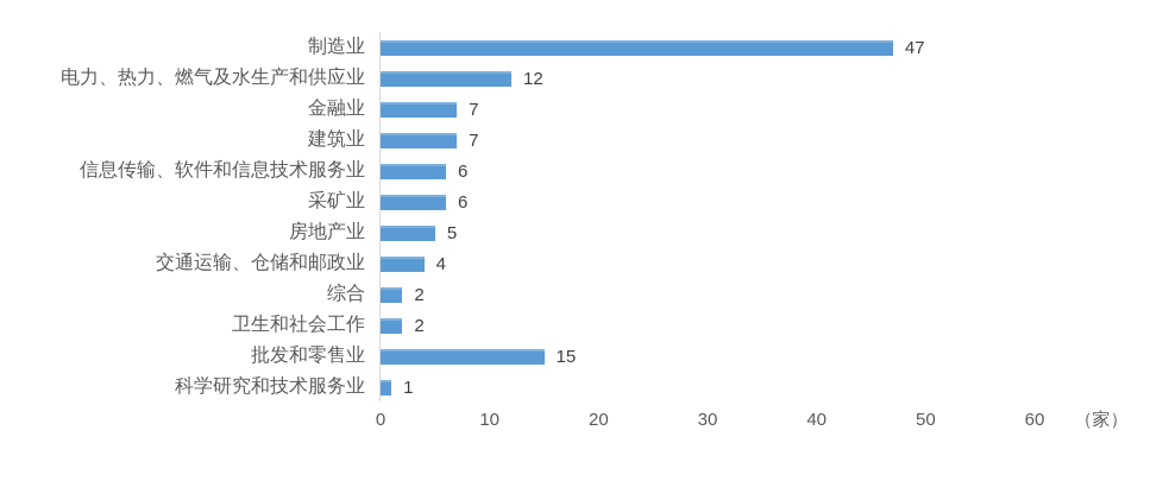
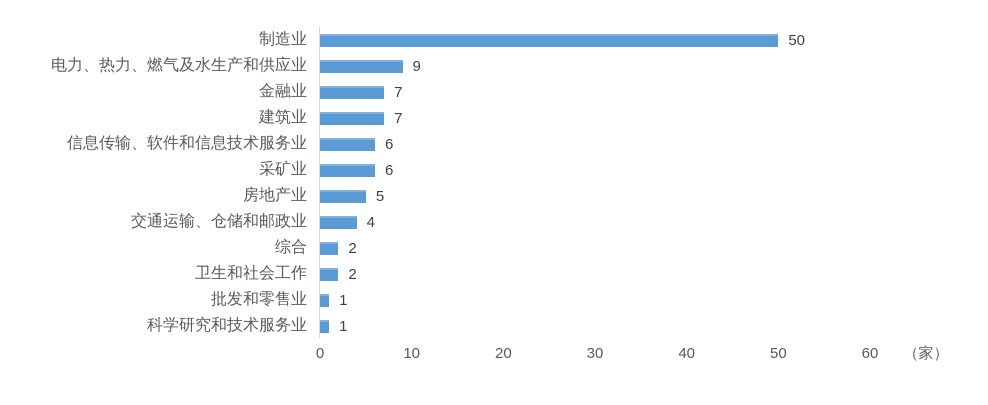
制造业: 47 -> 50
电力、热力、燃气及水生产和供应业: 12 -> 9
批发和零售业: 15 -> 1
